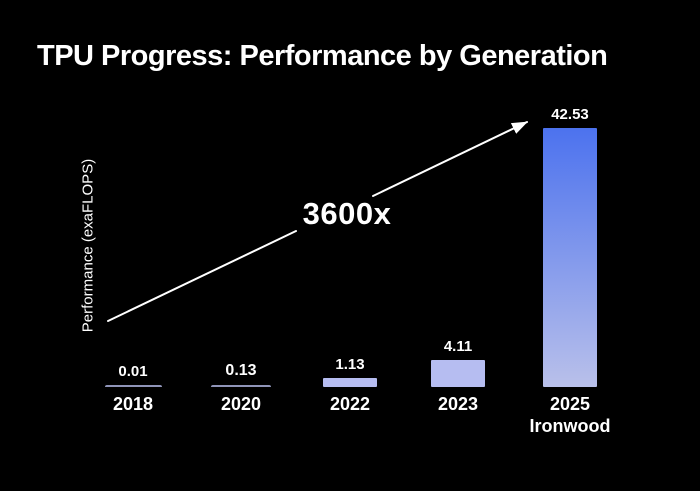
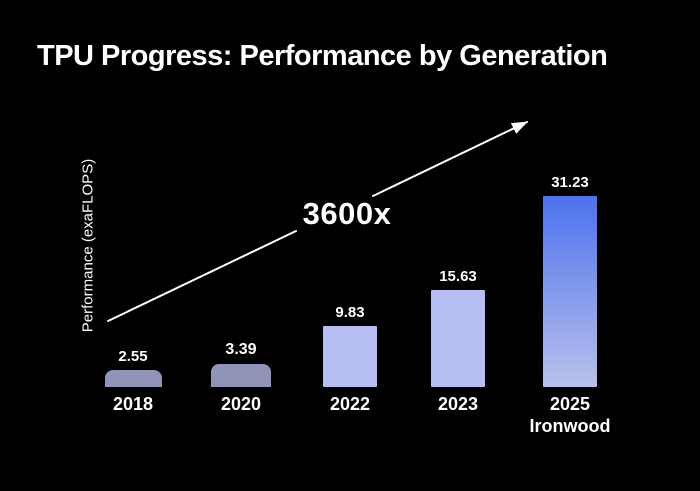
2018: 0.01 -> 2.55
2020: 0.13 -> 3.39
2022: 1.13 -> 9.83
2023: 4.11 -> 15.63
2025: 42.53 -> 31.23
